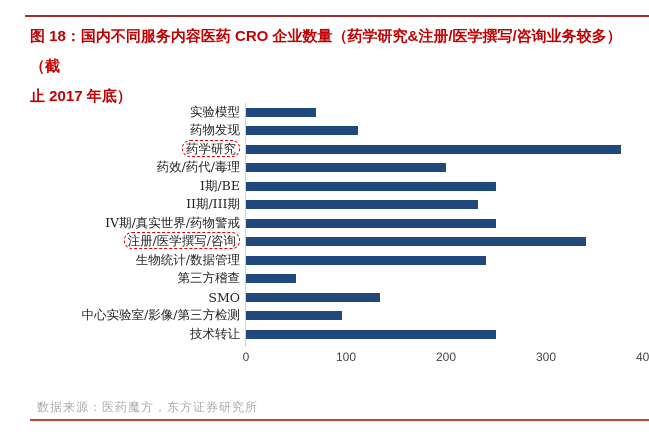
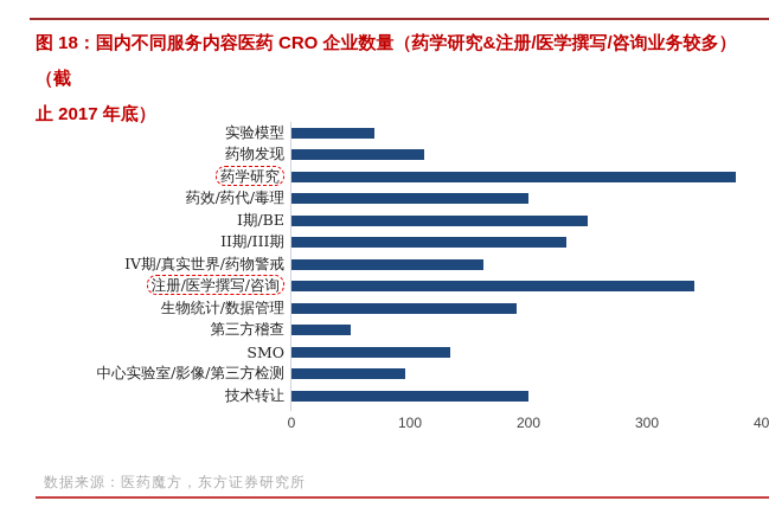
IV期/真实世界/药物警戒: 250 -> 160
生物统计/数据管理: 240 -> 190
技术转让: 250 -> 200
